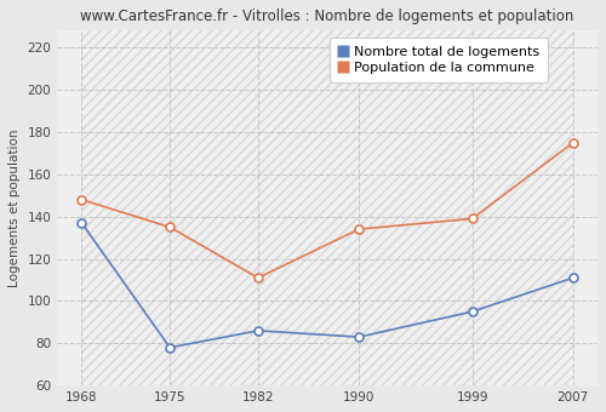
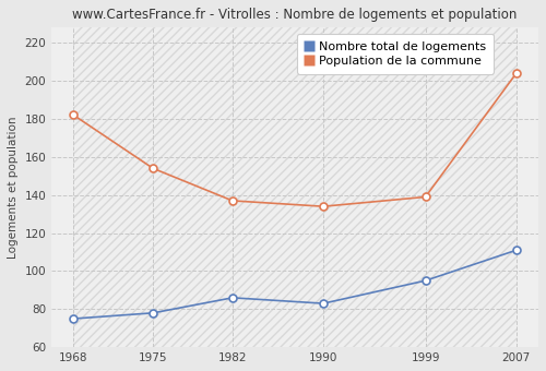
Nombre total de logements/1968: 137 -> 75
Population de la commune/1968: 148 -> 182
Population de la commune/1975: 135 -> 154
Population de la commune/1982: 111 -> 137
Population de la commune/2007: 175 -> 204
